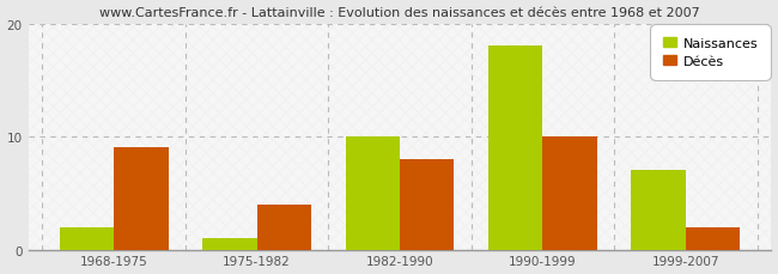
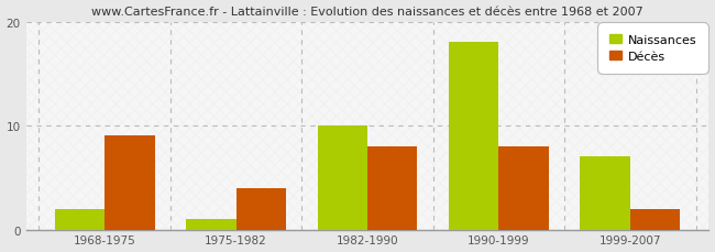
Décès/1990-1999: 10 -> 8
